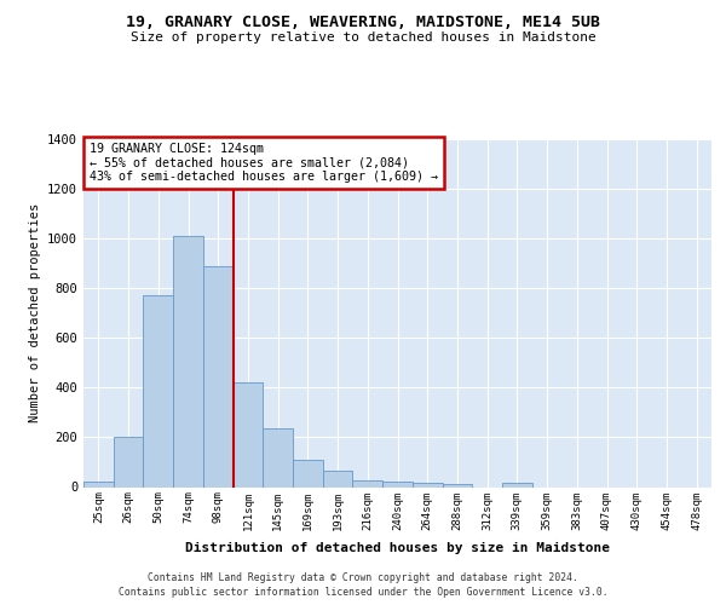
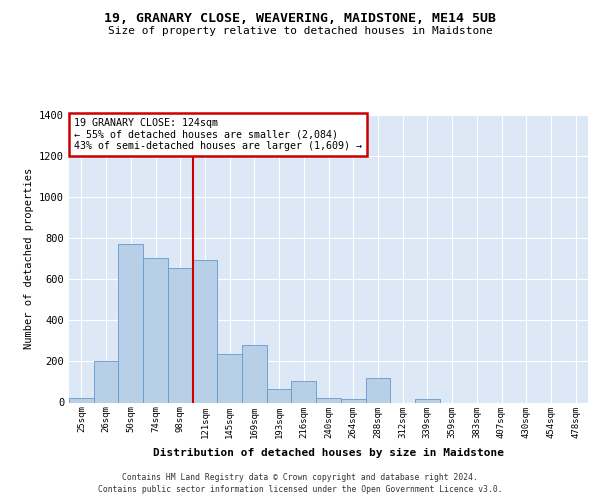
74sqm: 1010 -> 705
98sqm: 890 -> 655
121sqm: 420 -> 695
169sqm: 110 -> 280
216sqm: 25 -> 105
288sqm: 10 -> 120
